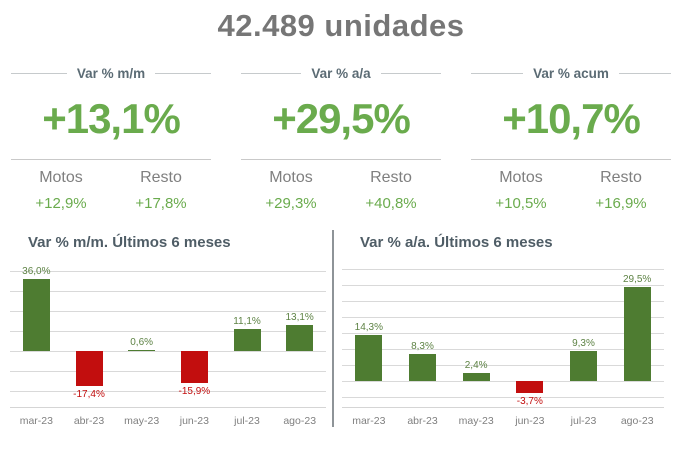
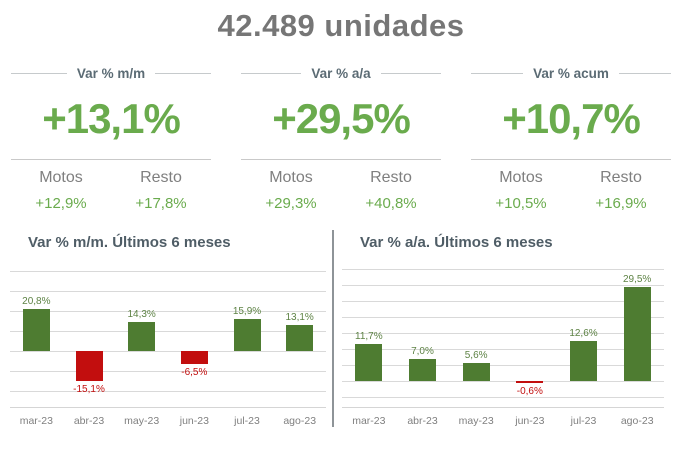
Var % m/m. Últimos 6 meses/mar-23: 36,0% -> 20,8%
Var % m/m. Últimos 6 meses/abr-23: -17,4% -> -15,1%
Var % m/m. Últimos 6 meses/may-23: 0,6% -> 14,3%
Var % m/m. Últimos 6 meses/jun-23: -15,9% -> -6,5%
Var % m/m. Últimos 6 meses/jul-23: 11,1% -> 15,9%
Var % a/a. Últimos 6 meses/mar-23: 14,3% -> 11,7%
Var % a/a. Últimos 6 meses/abr-23: 8,3% -> 7,0%
Var % a/a. Últimos 6 meses/may-23: 2,4% -> 5,6%
Var % a/a. Últimos 6 meses/jun-23: -3,7% -> -0,6%
Var % a/a. Últimos 6 meses/jul-23: 9,3% -> 12,6%
